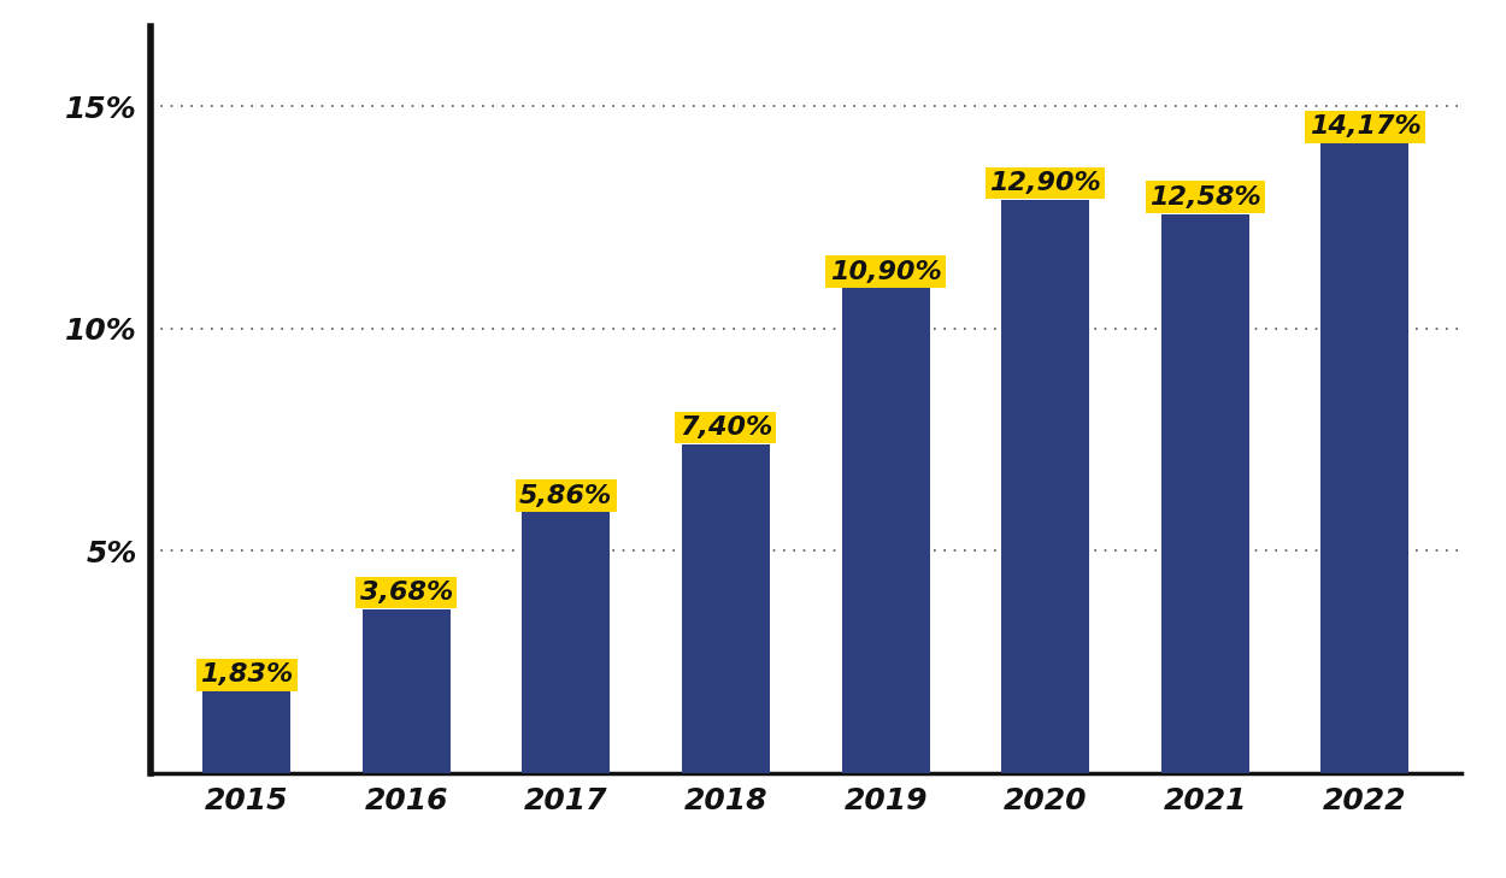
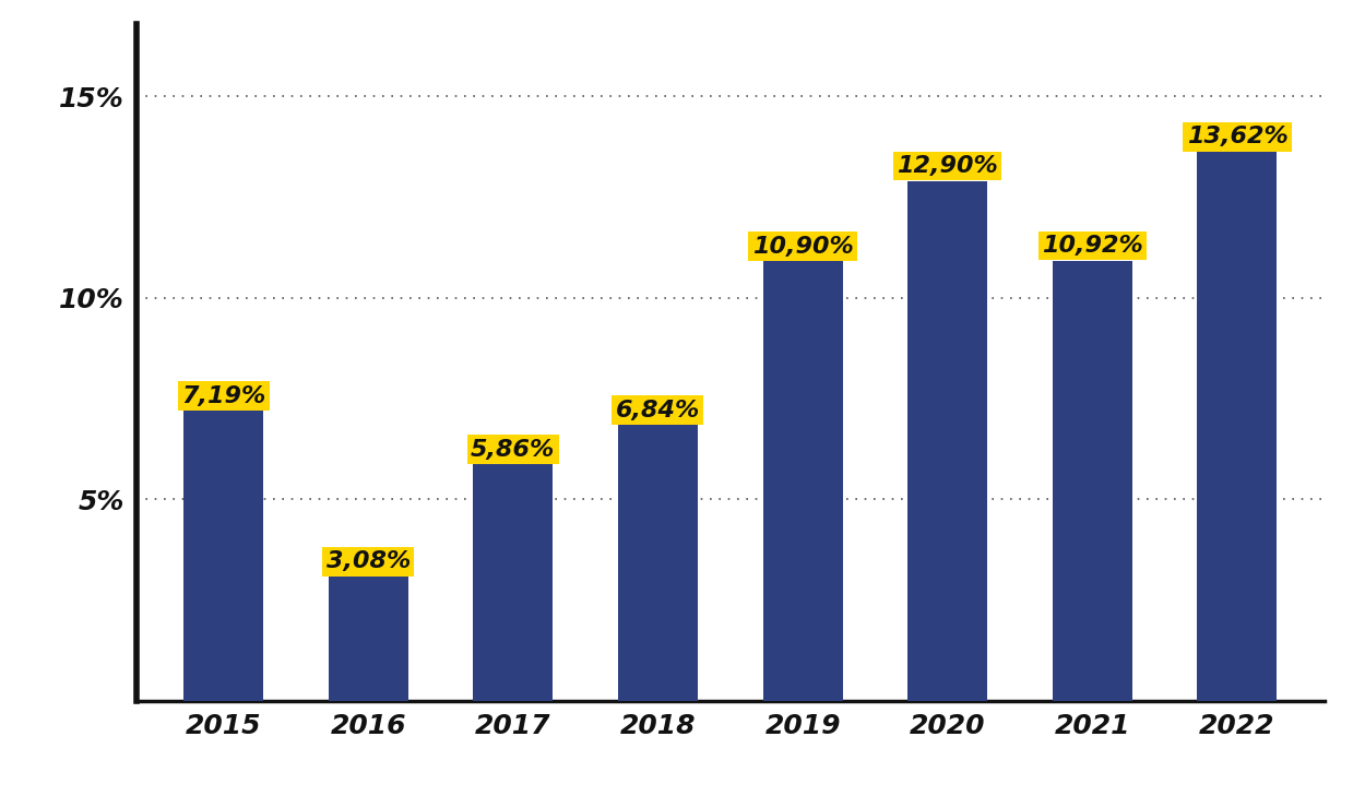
2015: 1,83% -> 7,19%
2016: 3,68% -> 3,08%
2018: 7,40% -> 6,84%
2021: 12,58% -> 10,92%
2022: 14,17% -> 13,62%
